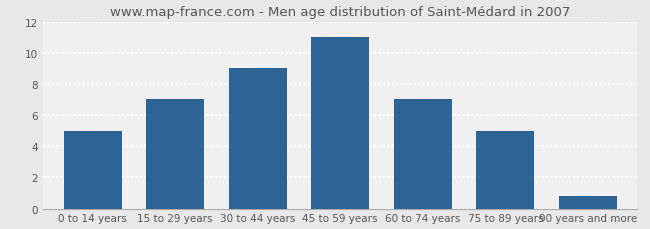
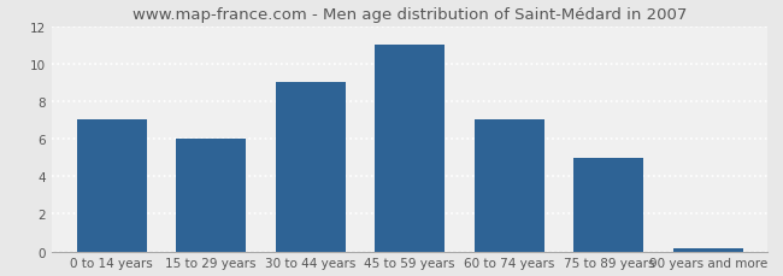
0 to 14 years: 5.0 -> 7.0
15 to 29 years: 7.0 -> 6.0
90 years and more: 0.8 -> 0.1
